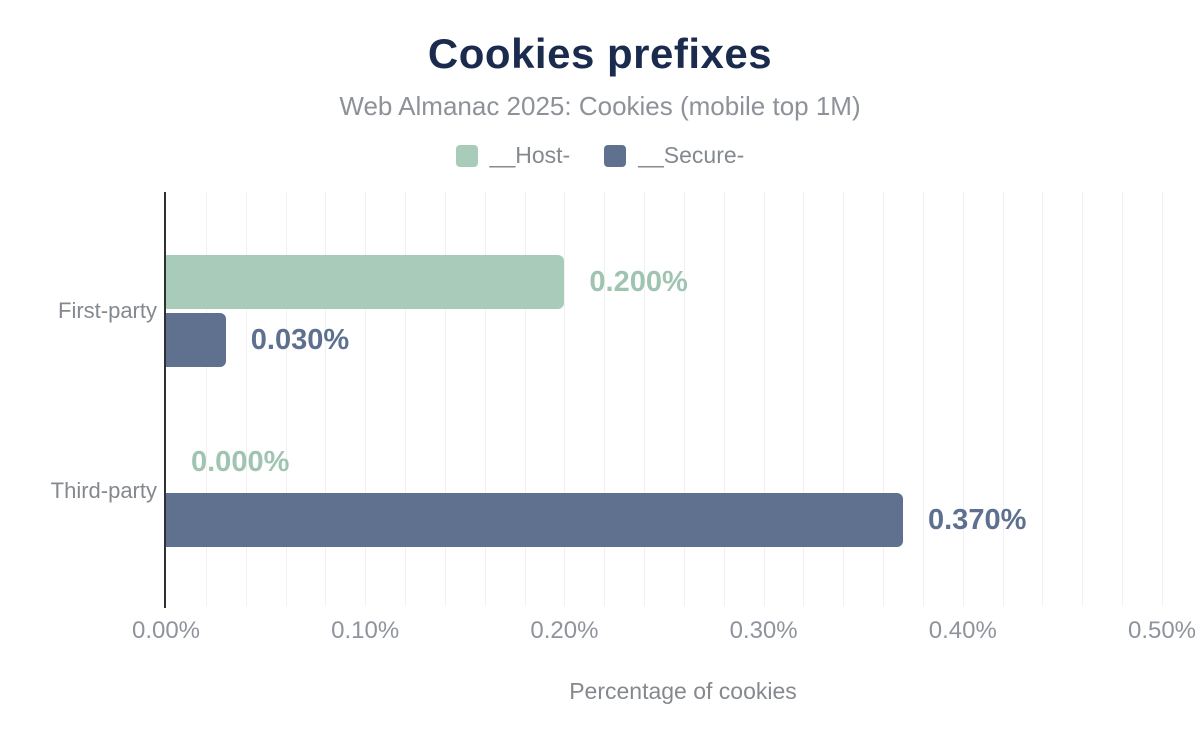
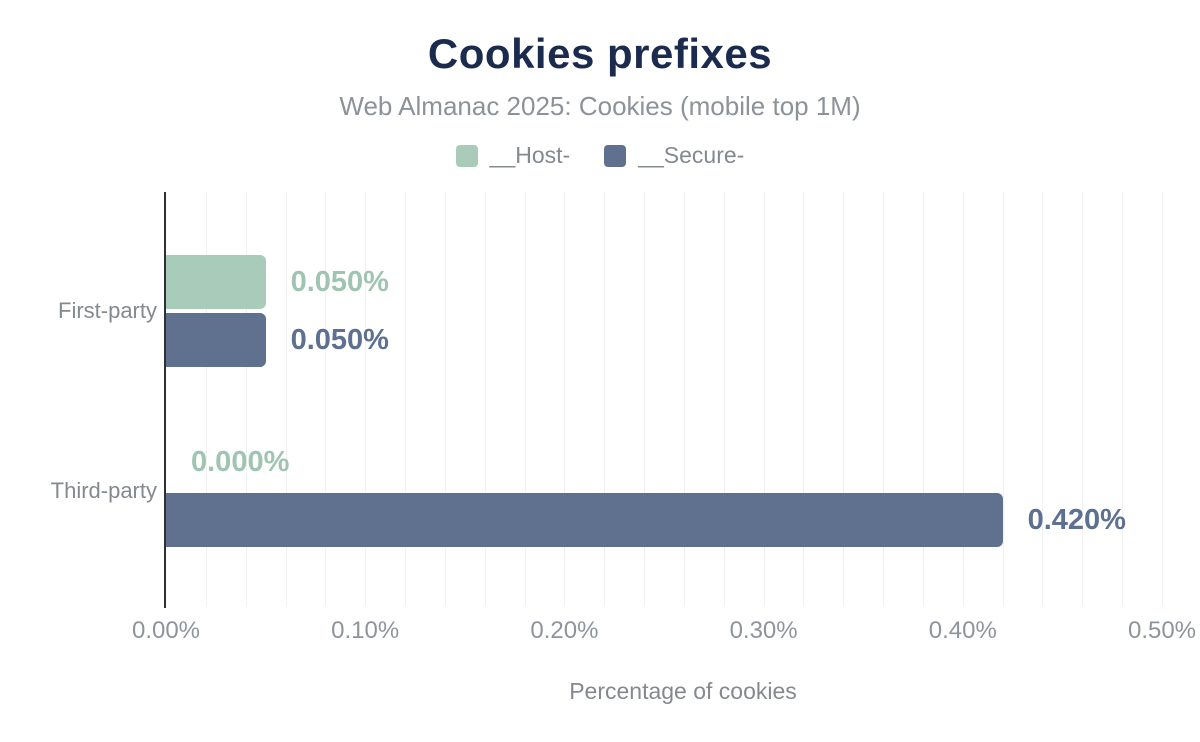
__Host-/First-party: 0.200% -> 0.050%
__Secure-/First-party: 0.030% -> 0.050%
__Secure-/Third-party: 0.370% -> 0.420%
